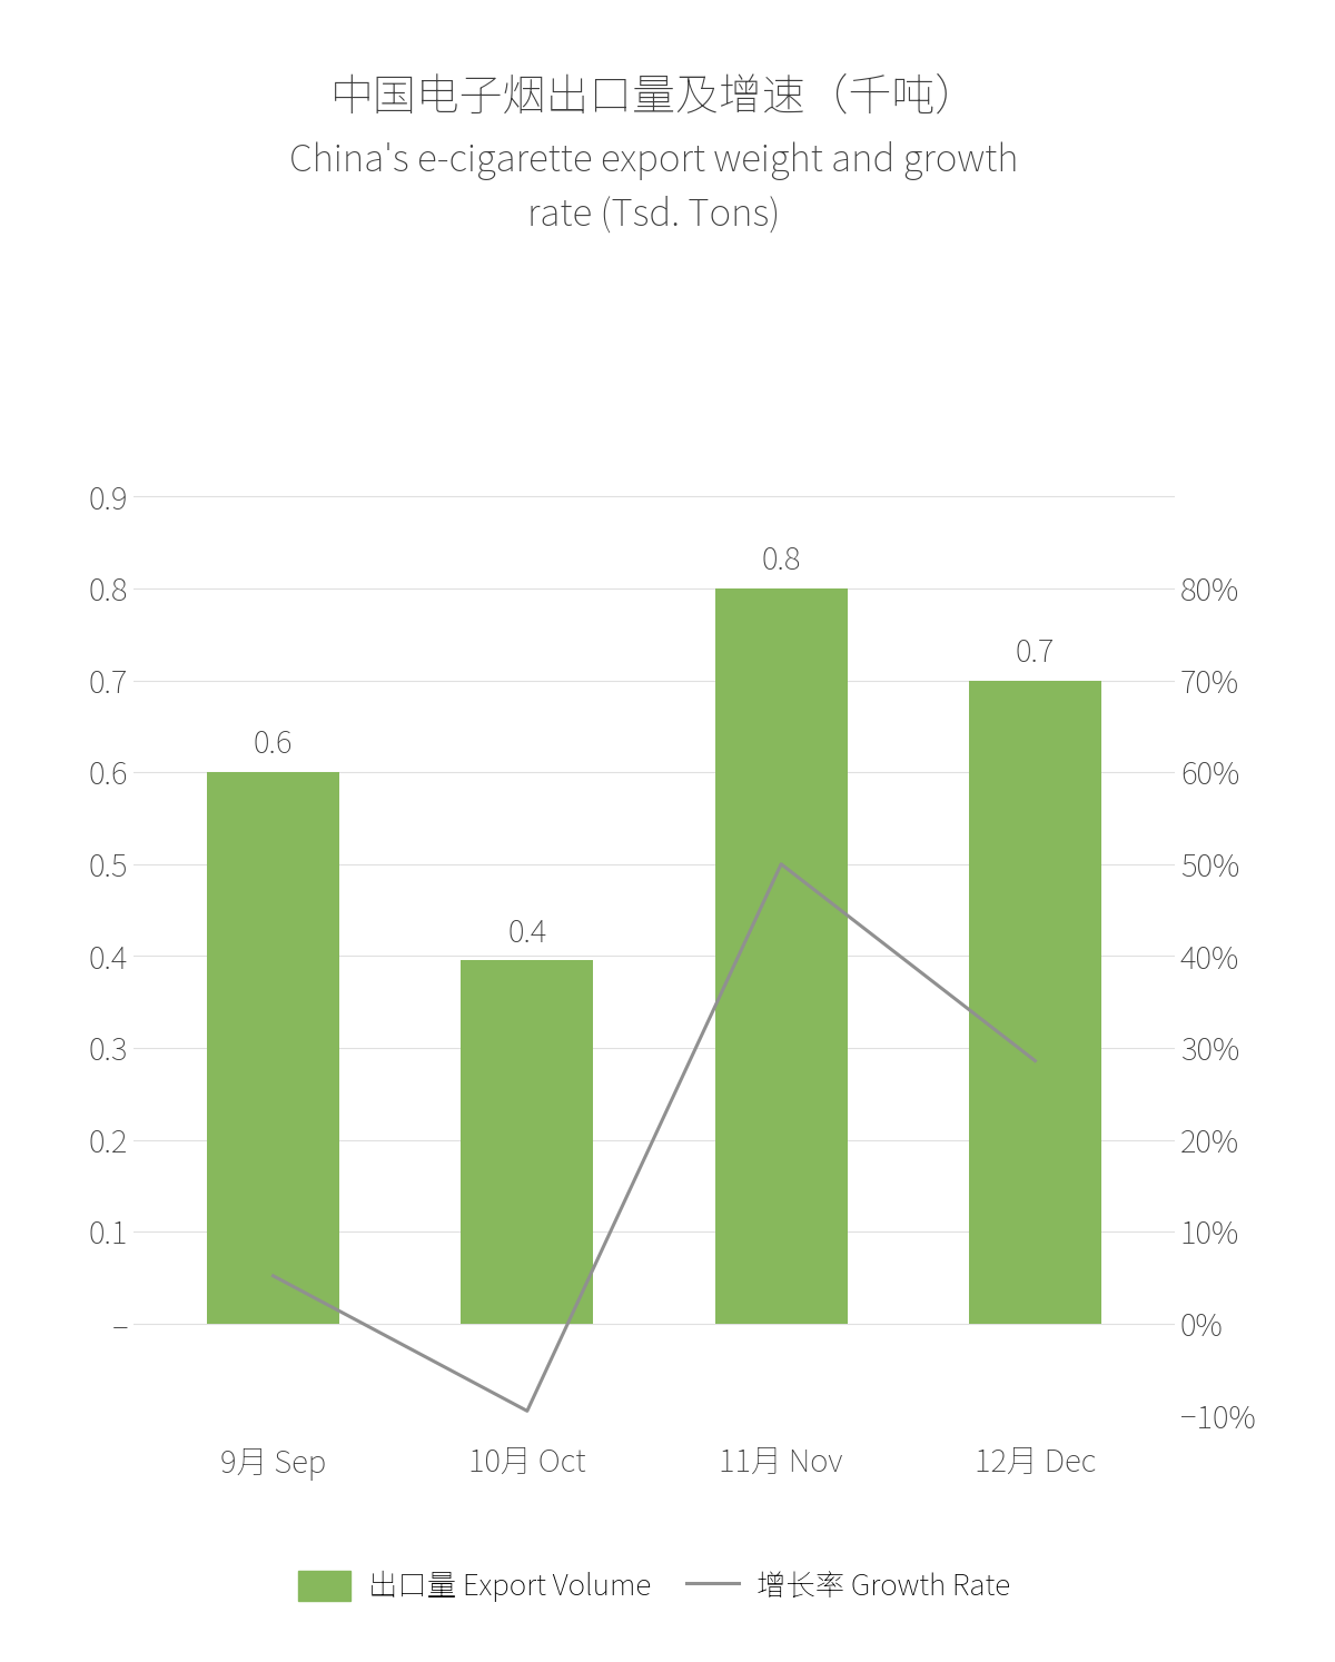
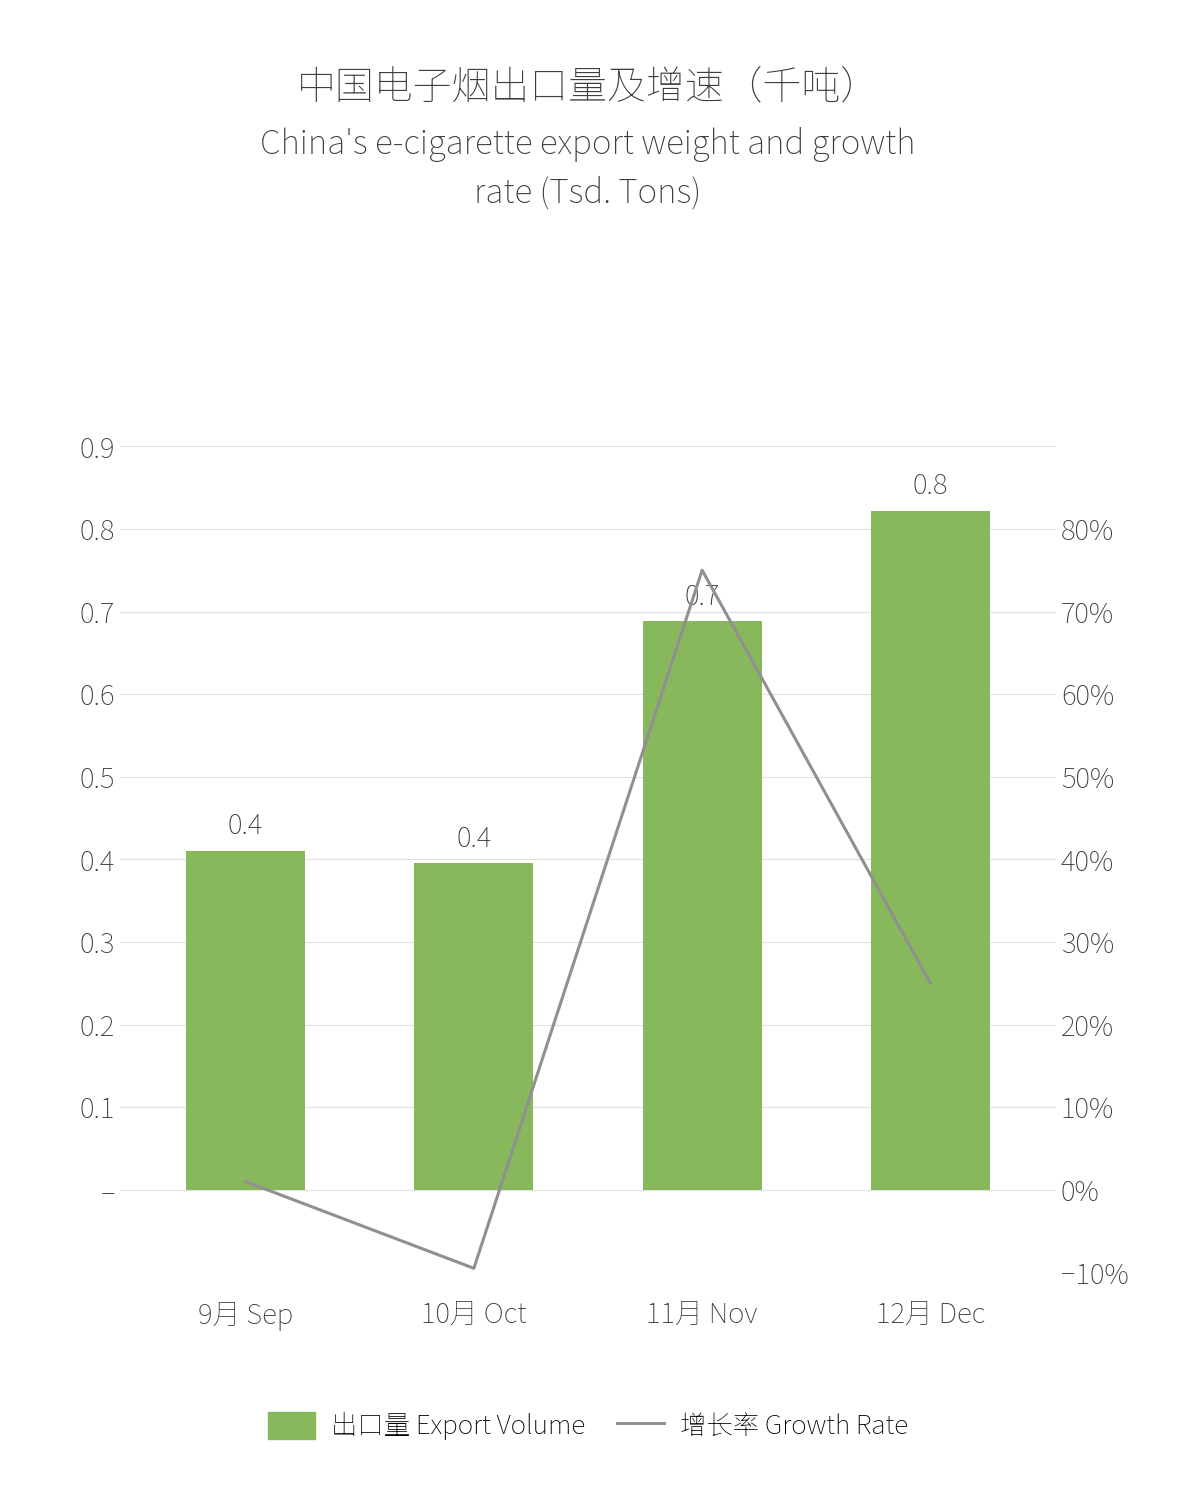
出口量 Export Volume/9月 Sep: 0.6 -> 0.4
增长率 Growth Rate/9月 Sep: 5.2% -> 1.0%
出口量 Export Volume/11月 Nov: 0.8 -> 0.7
增长率 Growth Rate/11月 Nov: 50% -> 80%
出口量 Export Volume/12月 Dec: 0.7 -> 0.8
增长率 Growth Rate/12月 Dec: 28.6% -> 25.0%
